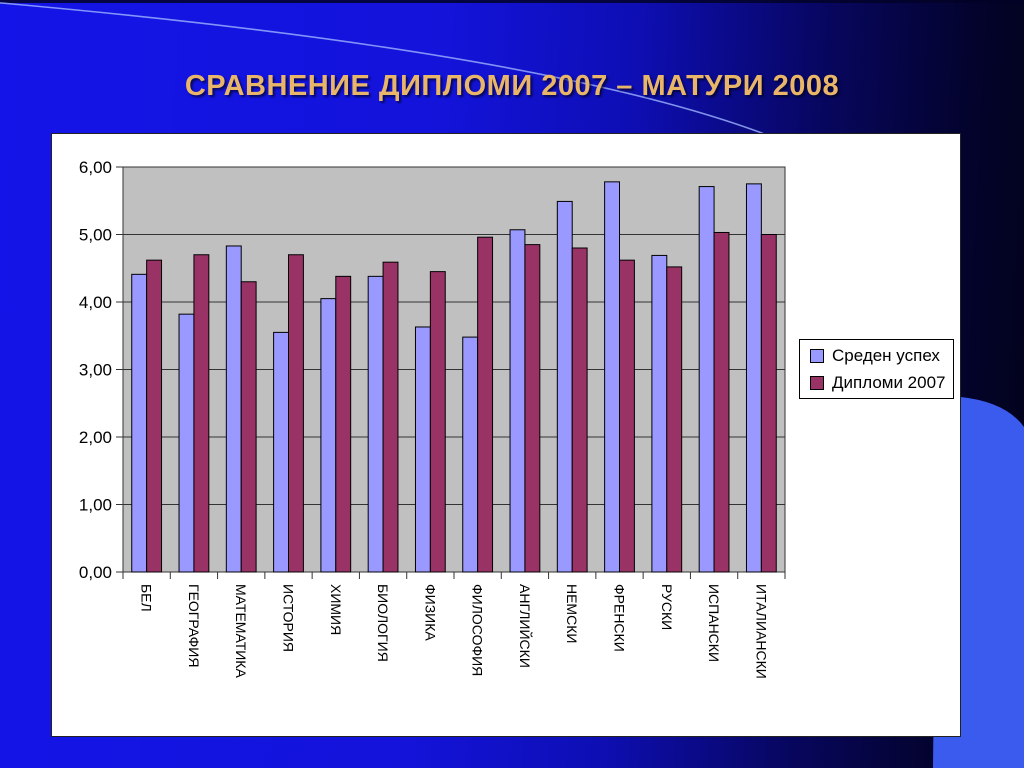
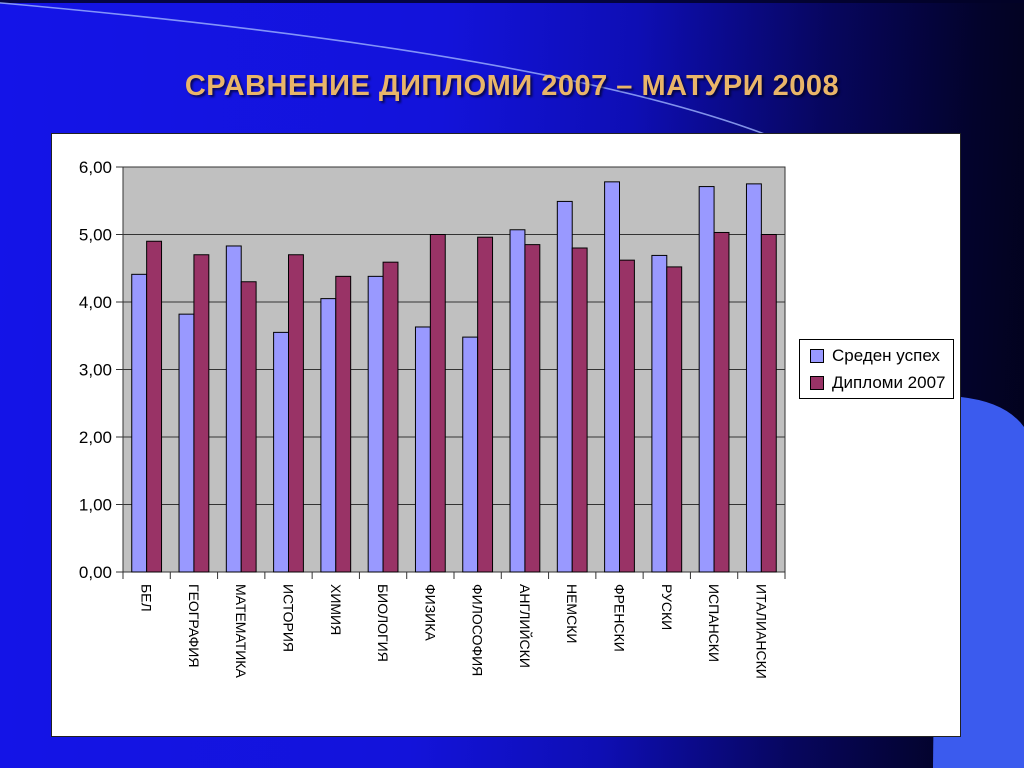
Дипломи 2007/БЕЛ: 4,6 -> 4,9
Дипломи 2007/ФИЗИКА: 4,5 -> 5,0
